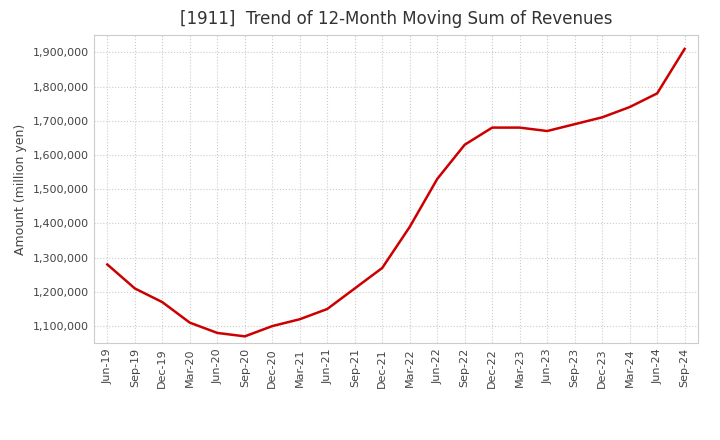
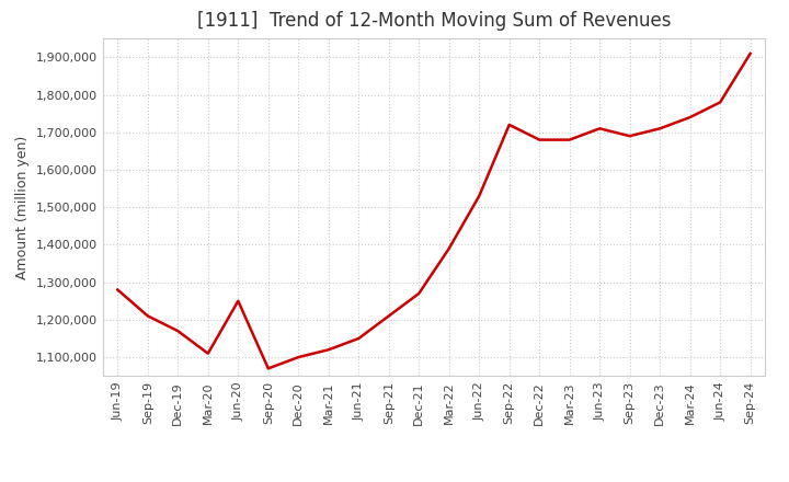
Jun-20: 1,080,000 -> 1,250,000
Sep-22: 1,630,000 -> 1,720,000
Jun-23: 1,670,000 -> 1,710,000
